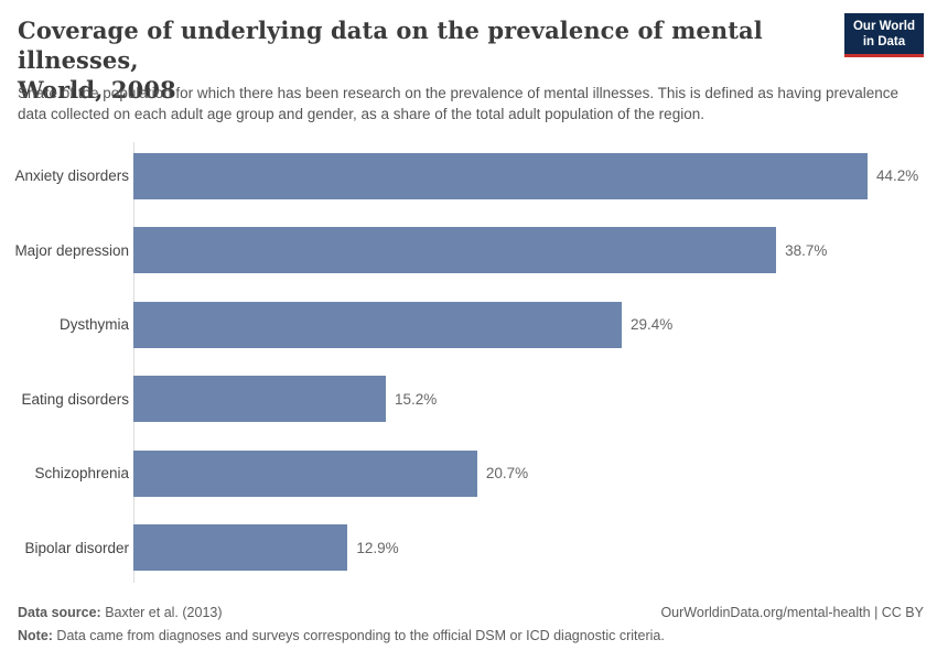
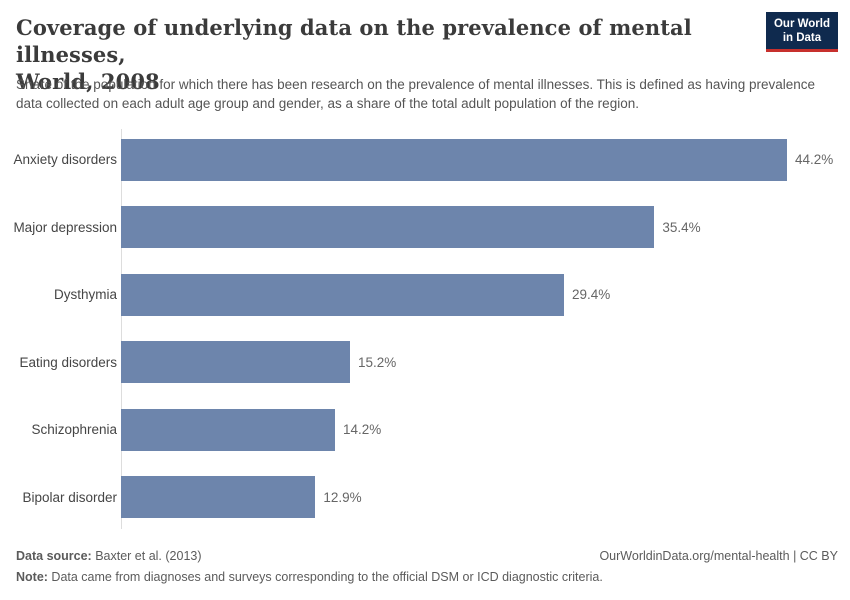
Major depression: 38.7% -> 35.4%
Schizophrenia: 20.7% -> 14.2%
